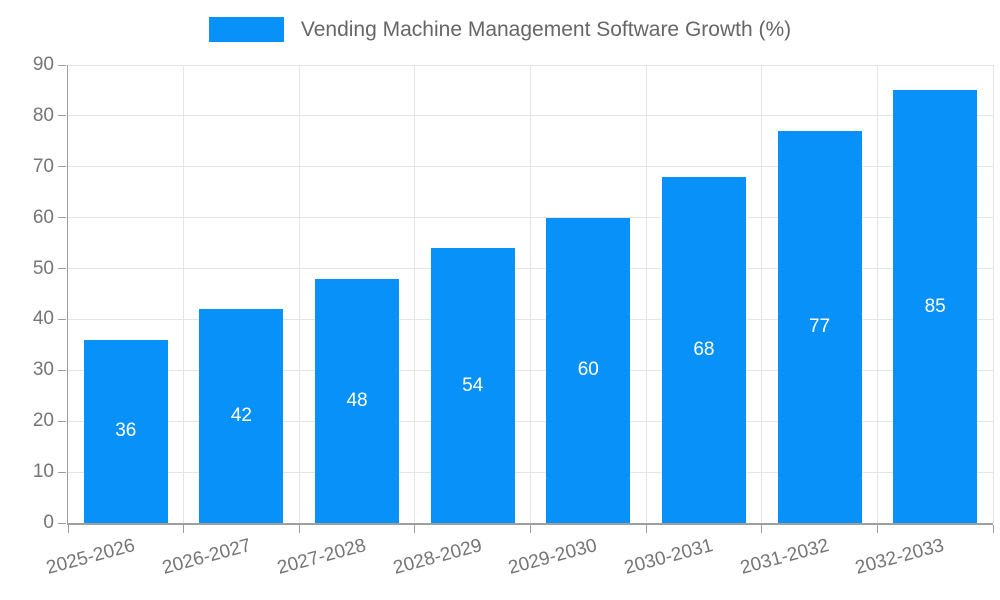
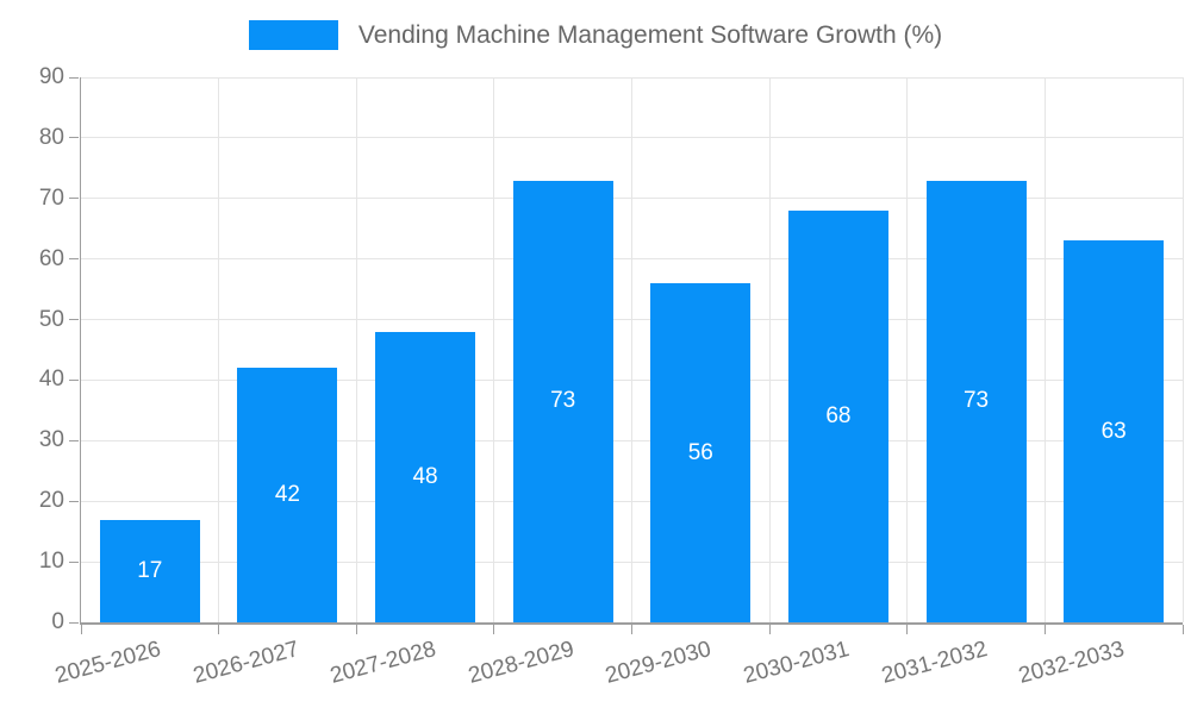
2025-2026: 36 -> 17
2028-2029: 54 -> 73
2029-2030: 60 -> 56
2031-2032: 77 -> 73
2032-2033: 85 -> 63
